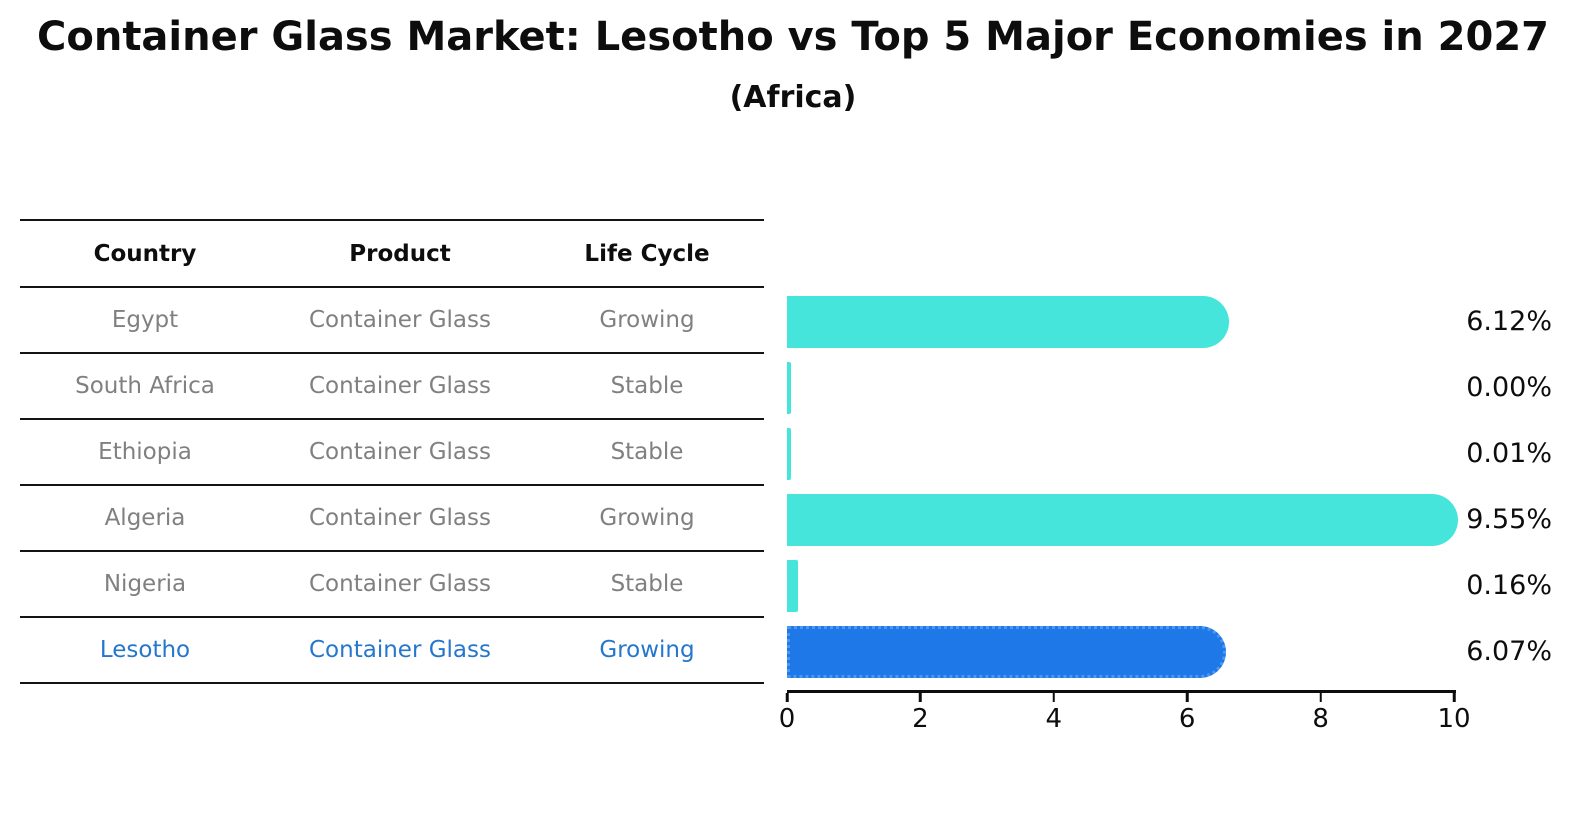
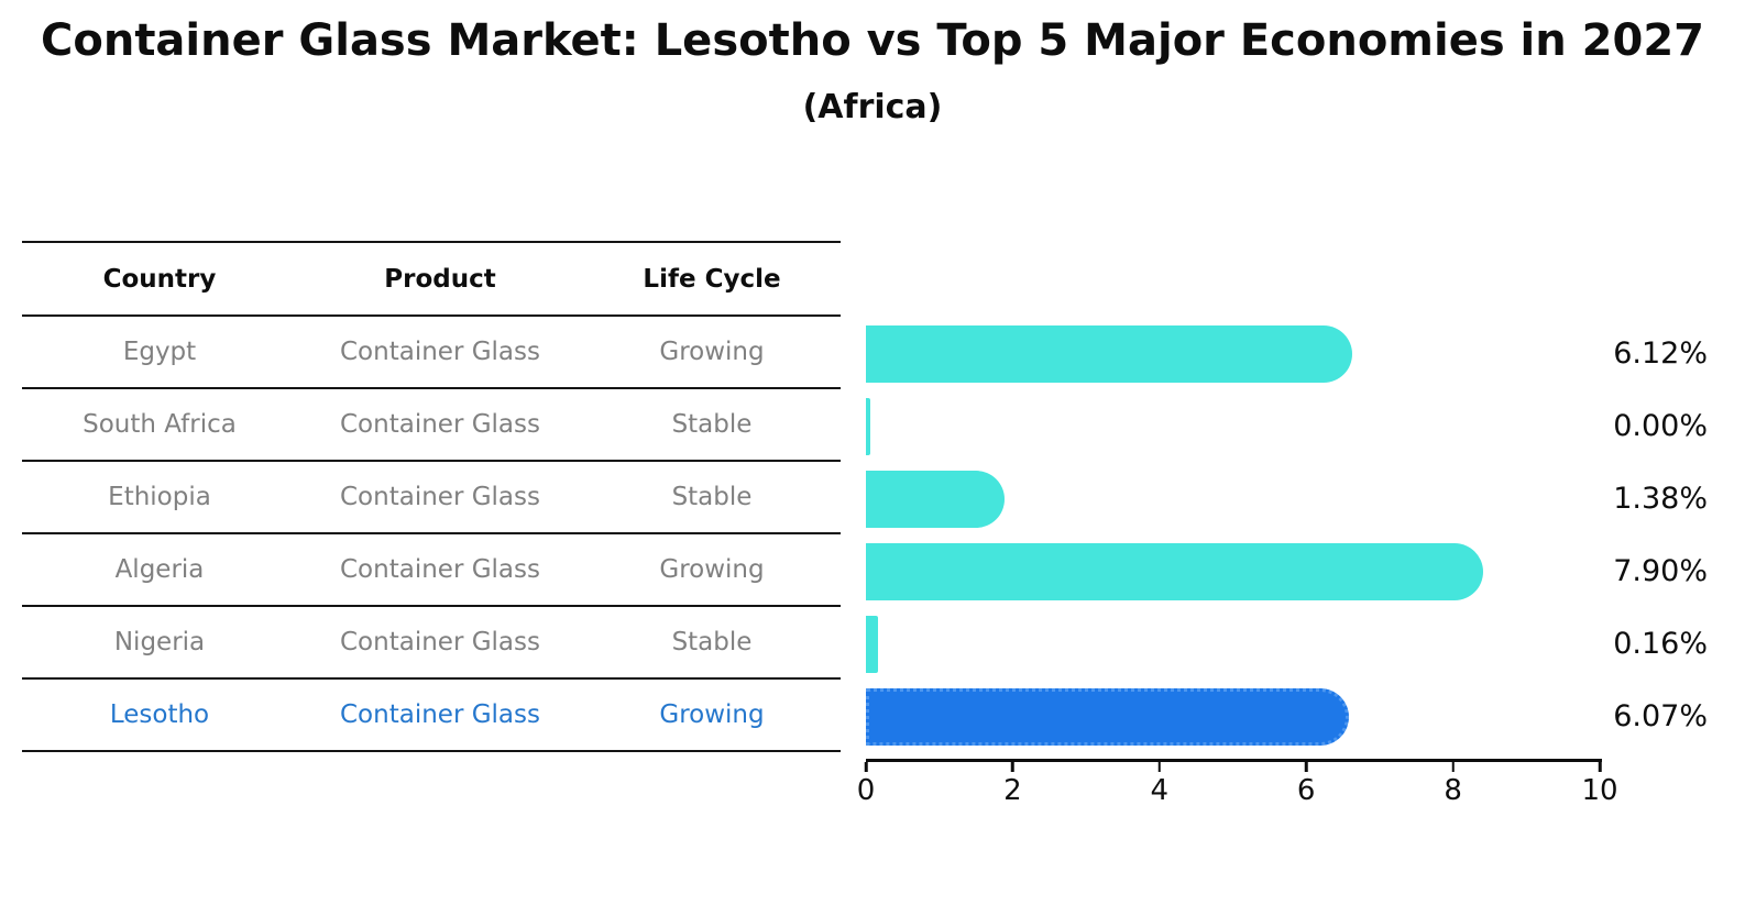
Ethiopia: 0.01% -> 1.38%
Algeria: 9.55% -> 7.90%
